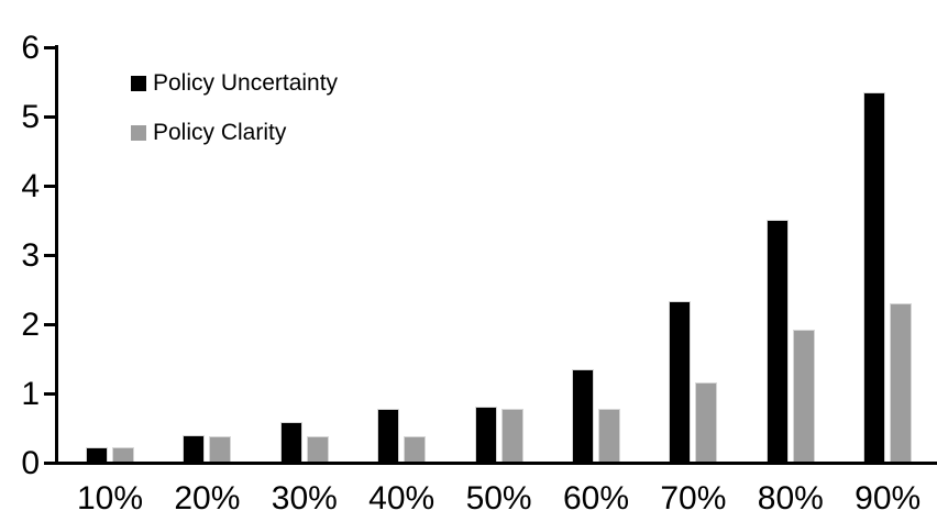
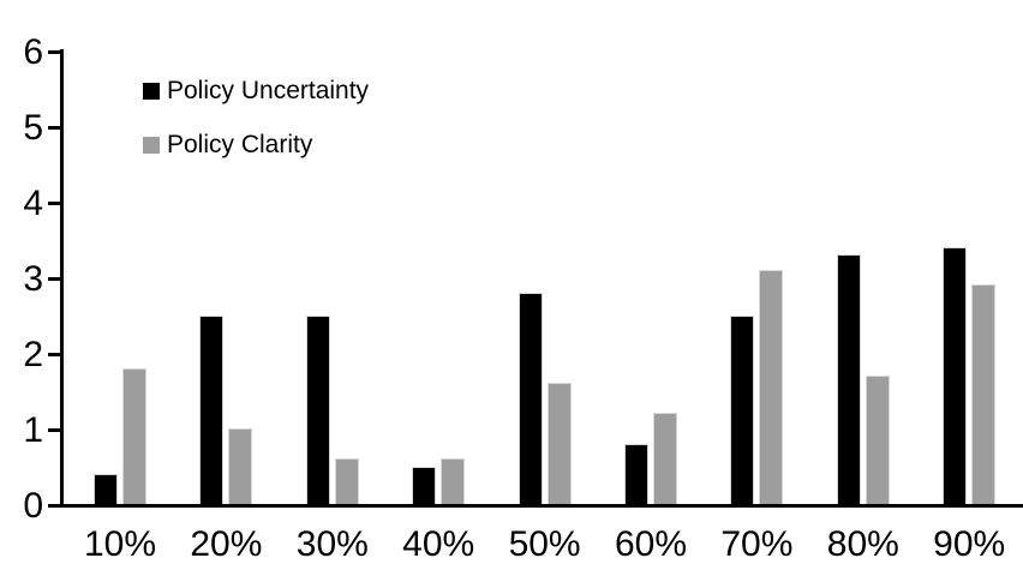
Policy Uncertainty/10%: 0.2 -> 0.4
Policy Clarity/10%: 0.2 -> 1.8
Policy Uncertainty/20%: 0.4 -> 2.5
Policy Clarity/20%: 0.4 -> 1.0
Policy Uncertainty/30%: 0.6 -> 2.5
Policy Clarity/30%: 0.4 -> 0.6
Policy Uncertainty/40%: 0.8 -> 0.5
Policy Clarity/40%: 0.4 -> 0.6
Policy Uncertainty/50%: 0.8 -> 2.8
Policy Clarity/50%: 0.8 -> 1.6
Policy Uncertainty/60%: 1.3 -> 0.8
Policy Clarity/60%: 0.8 -> 1.2
Policy Uncertainty/70%: 2.3 -> 2.5
Policy Clarity/70%: 1.1 -> 3.1
Policy Uncertainty/80%: 3.5 -> 3.3
Policy Clarity/80%: 1.9 -> 1.7
Policy Uncertainty/90%: 5.3 -> 3.4
Policy Clarity/90%: 2.3 -> 2.9
